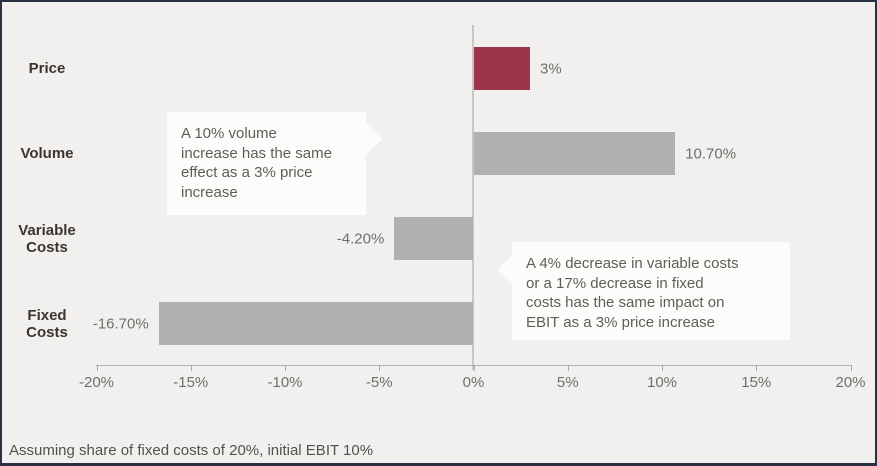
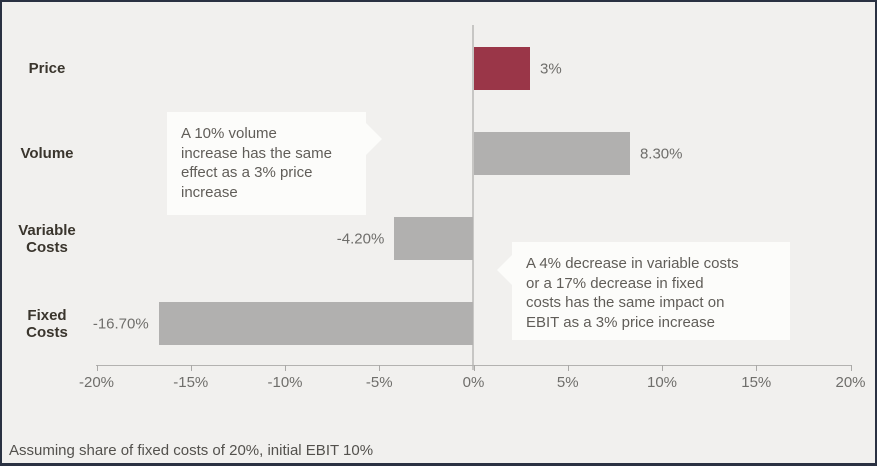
Volume: 10.70% -> 8.30%
